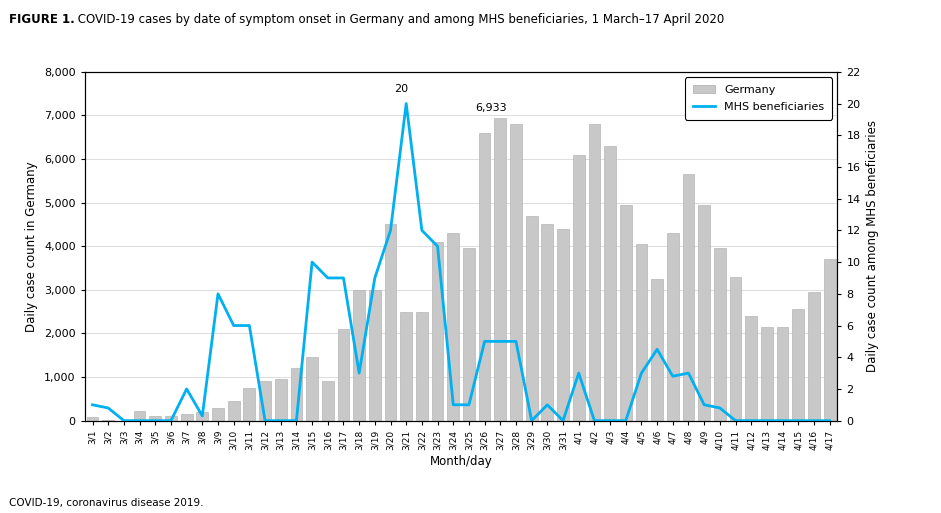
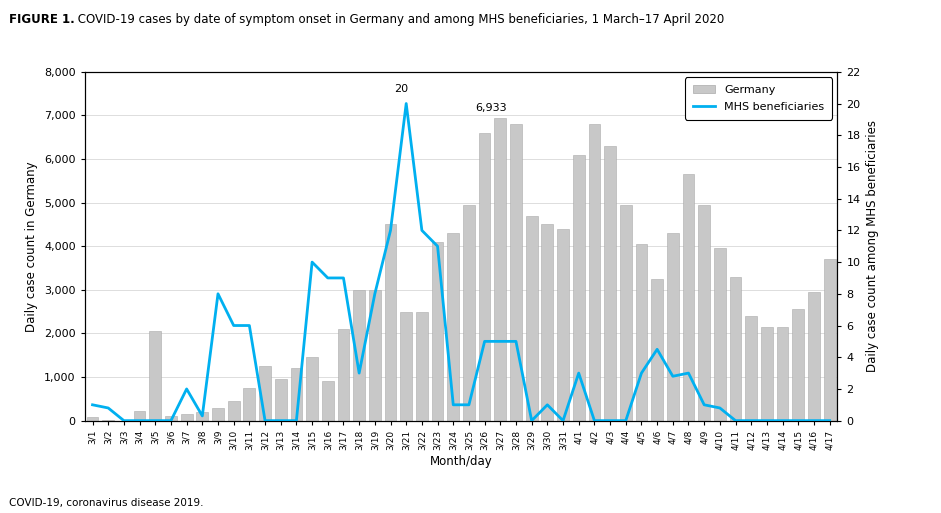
Germany/3/5: 100 -> 2,050
Germany/3/12: 900 -> 1,250
MHS beneficiaries/3/19: 9.0 -> 8.0
Germany/3/25: 3,950 -> 4,950
